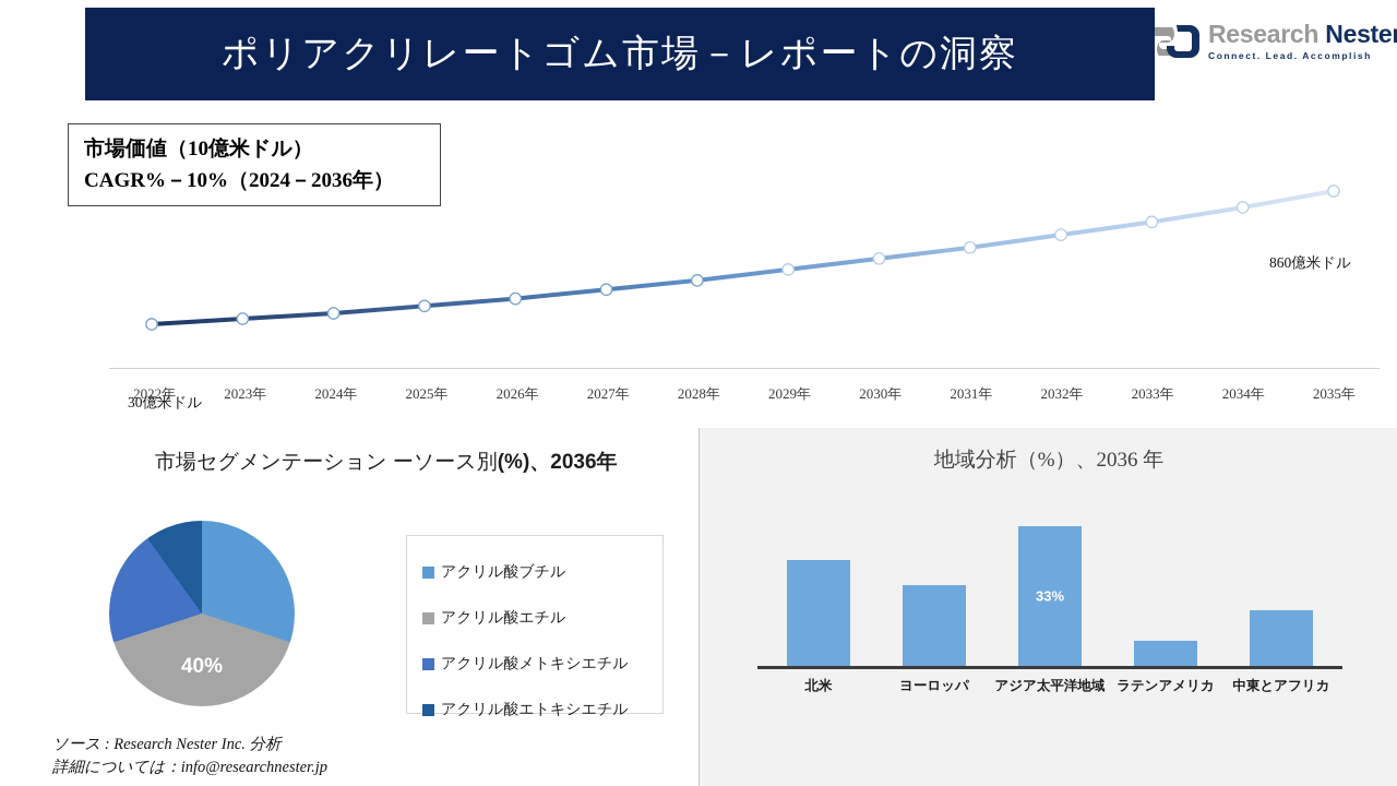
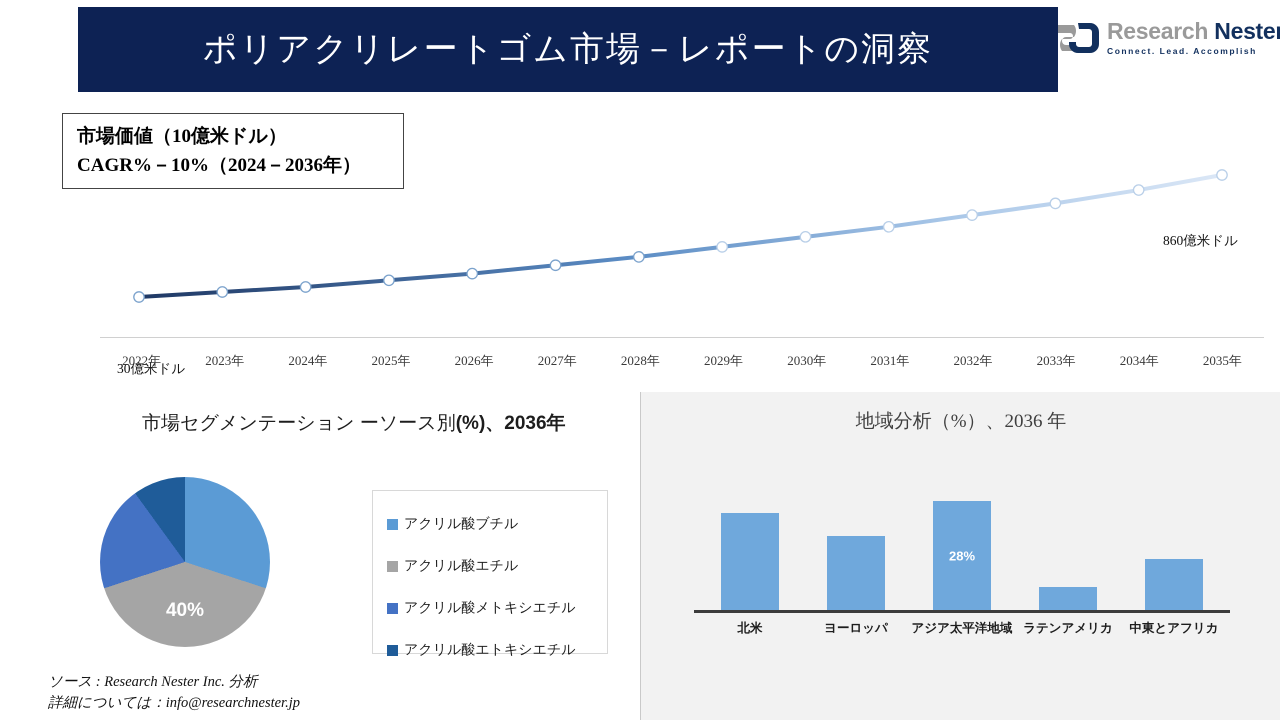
地域分析（%）、2036 年/アジア太平洋地域: 33% -> 28%
